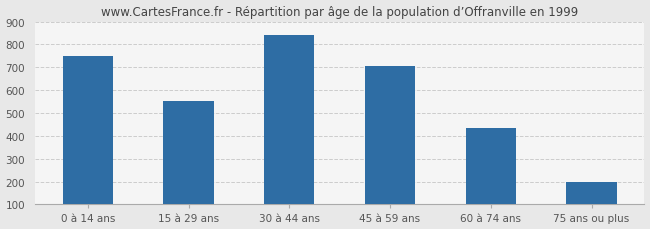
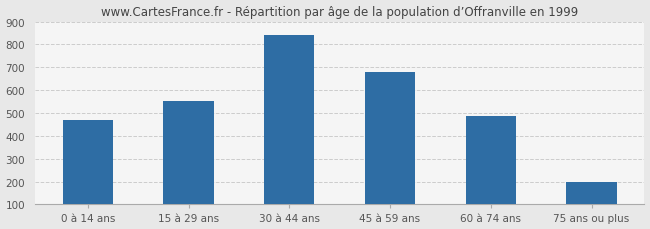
0 à 14 ans: 748 -> 470
45 à 59 ans: 707 -> 680
60 à 74 ans: 433 -> 485
